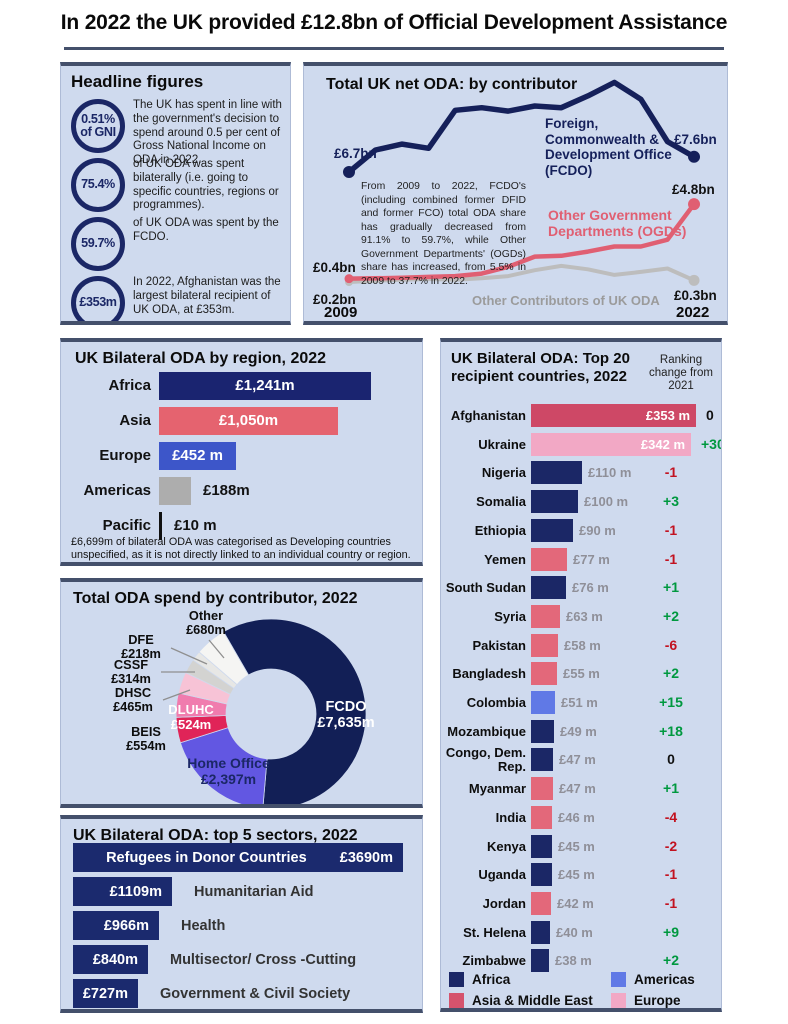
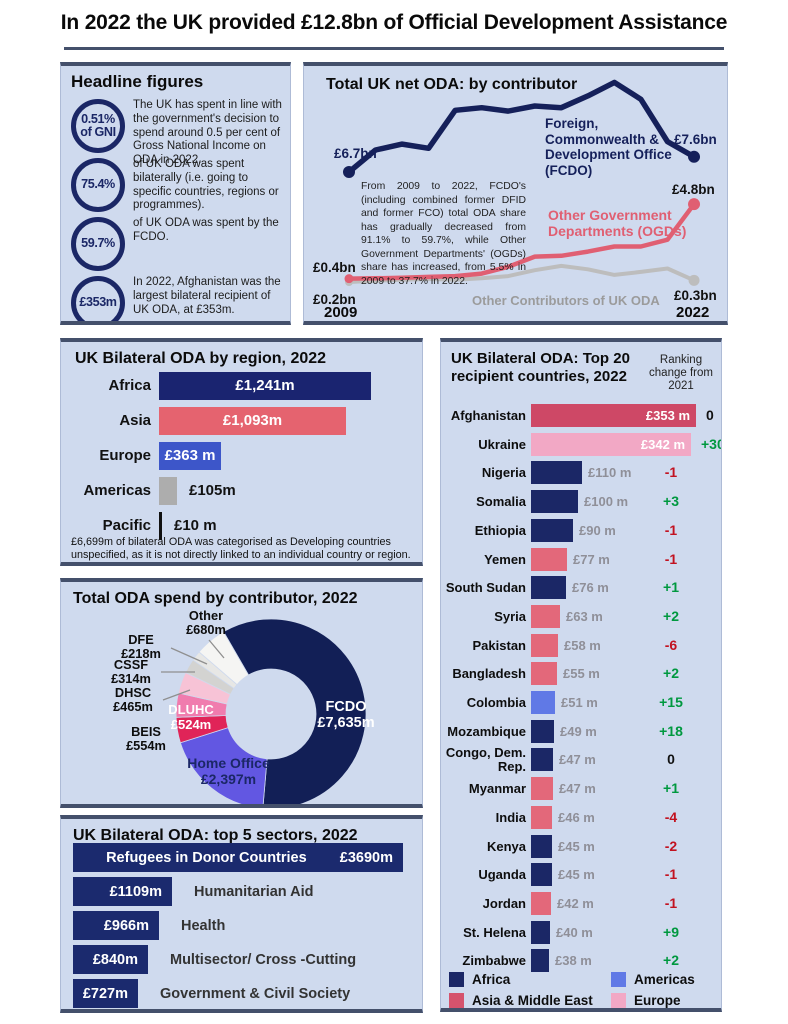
UK Bilateral ODA by region, 2022/Asia: £1,050m -> £1,093m
UK Bilateral ODA by region, 2022/Europe: £452 -> £363
UK Bilateral ODA by region, 2022/Americas: £188m -> £105m
